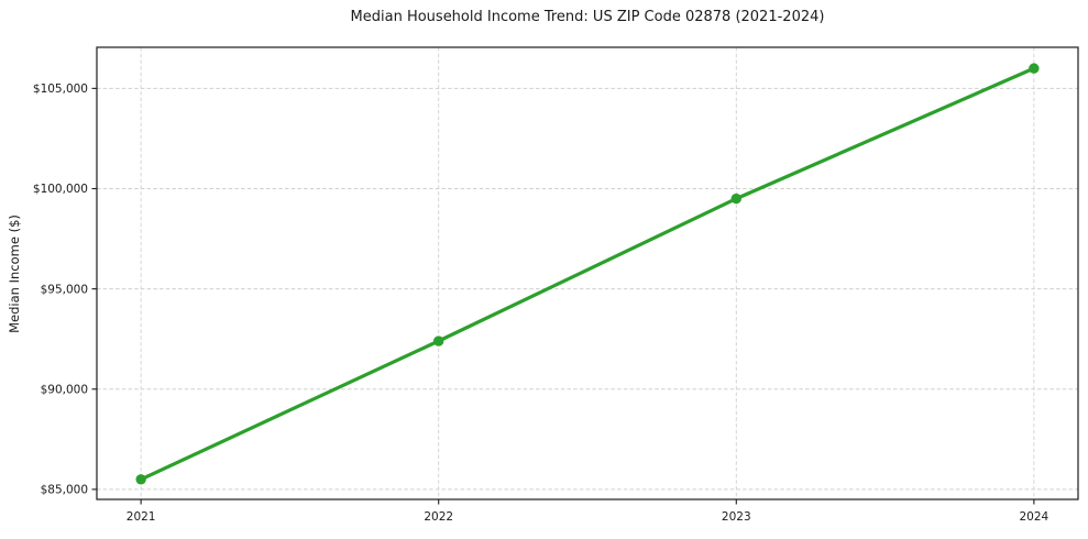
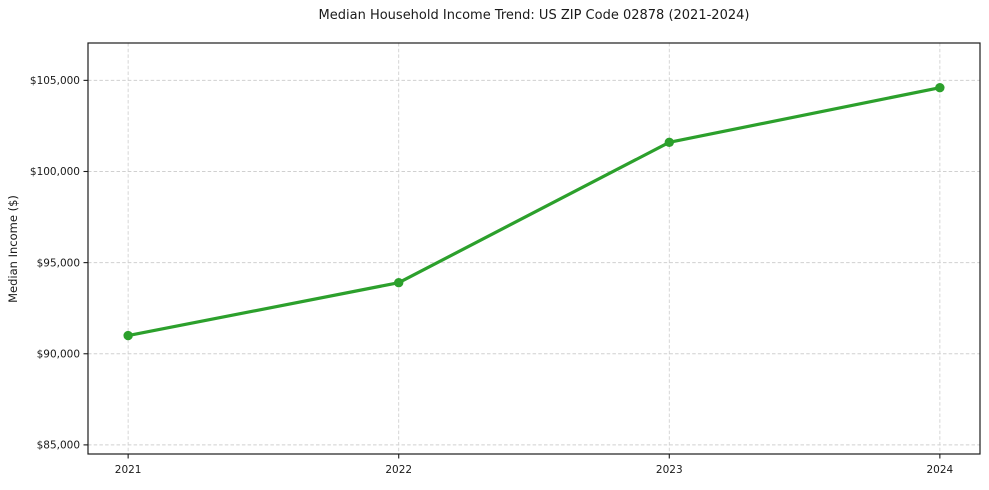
2021: $85500 -> $91000
2022: $92400 -> $93900
2023: $99500 -> $101600
2024: $106000 -> $104600
